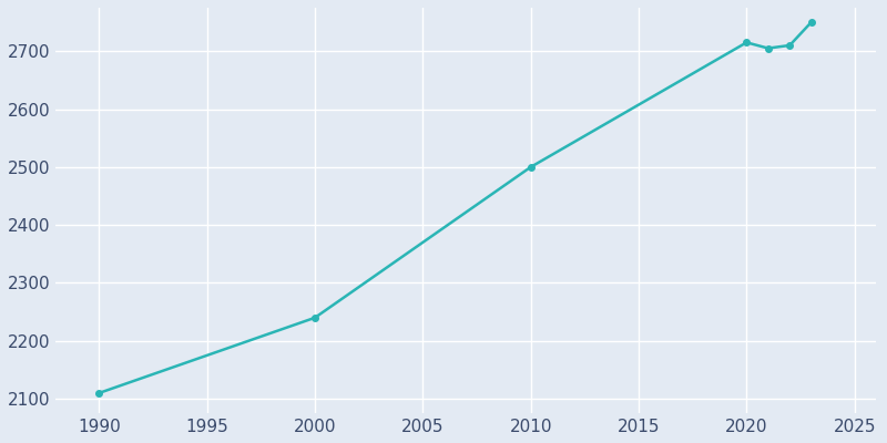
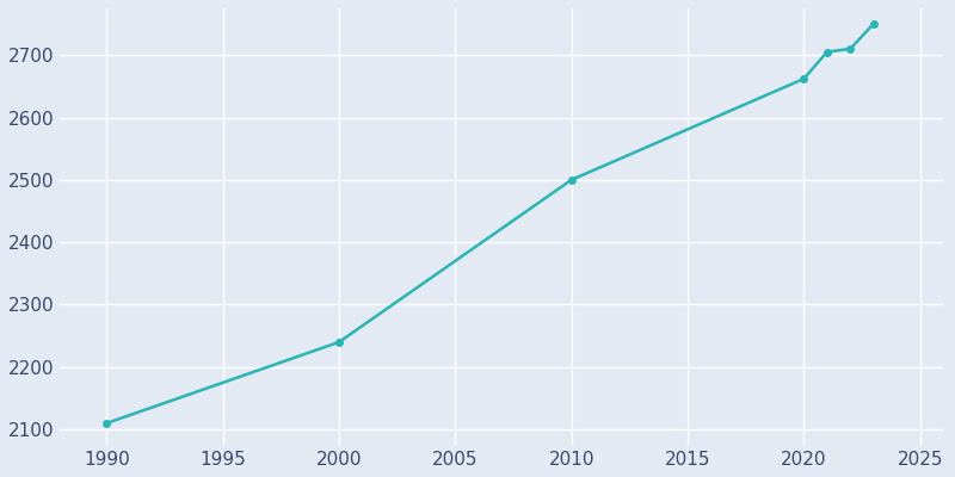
2020: 2715 -> 2662
